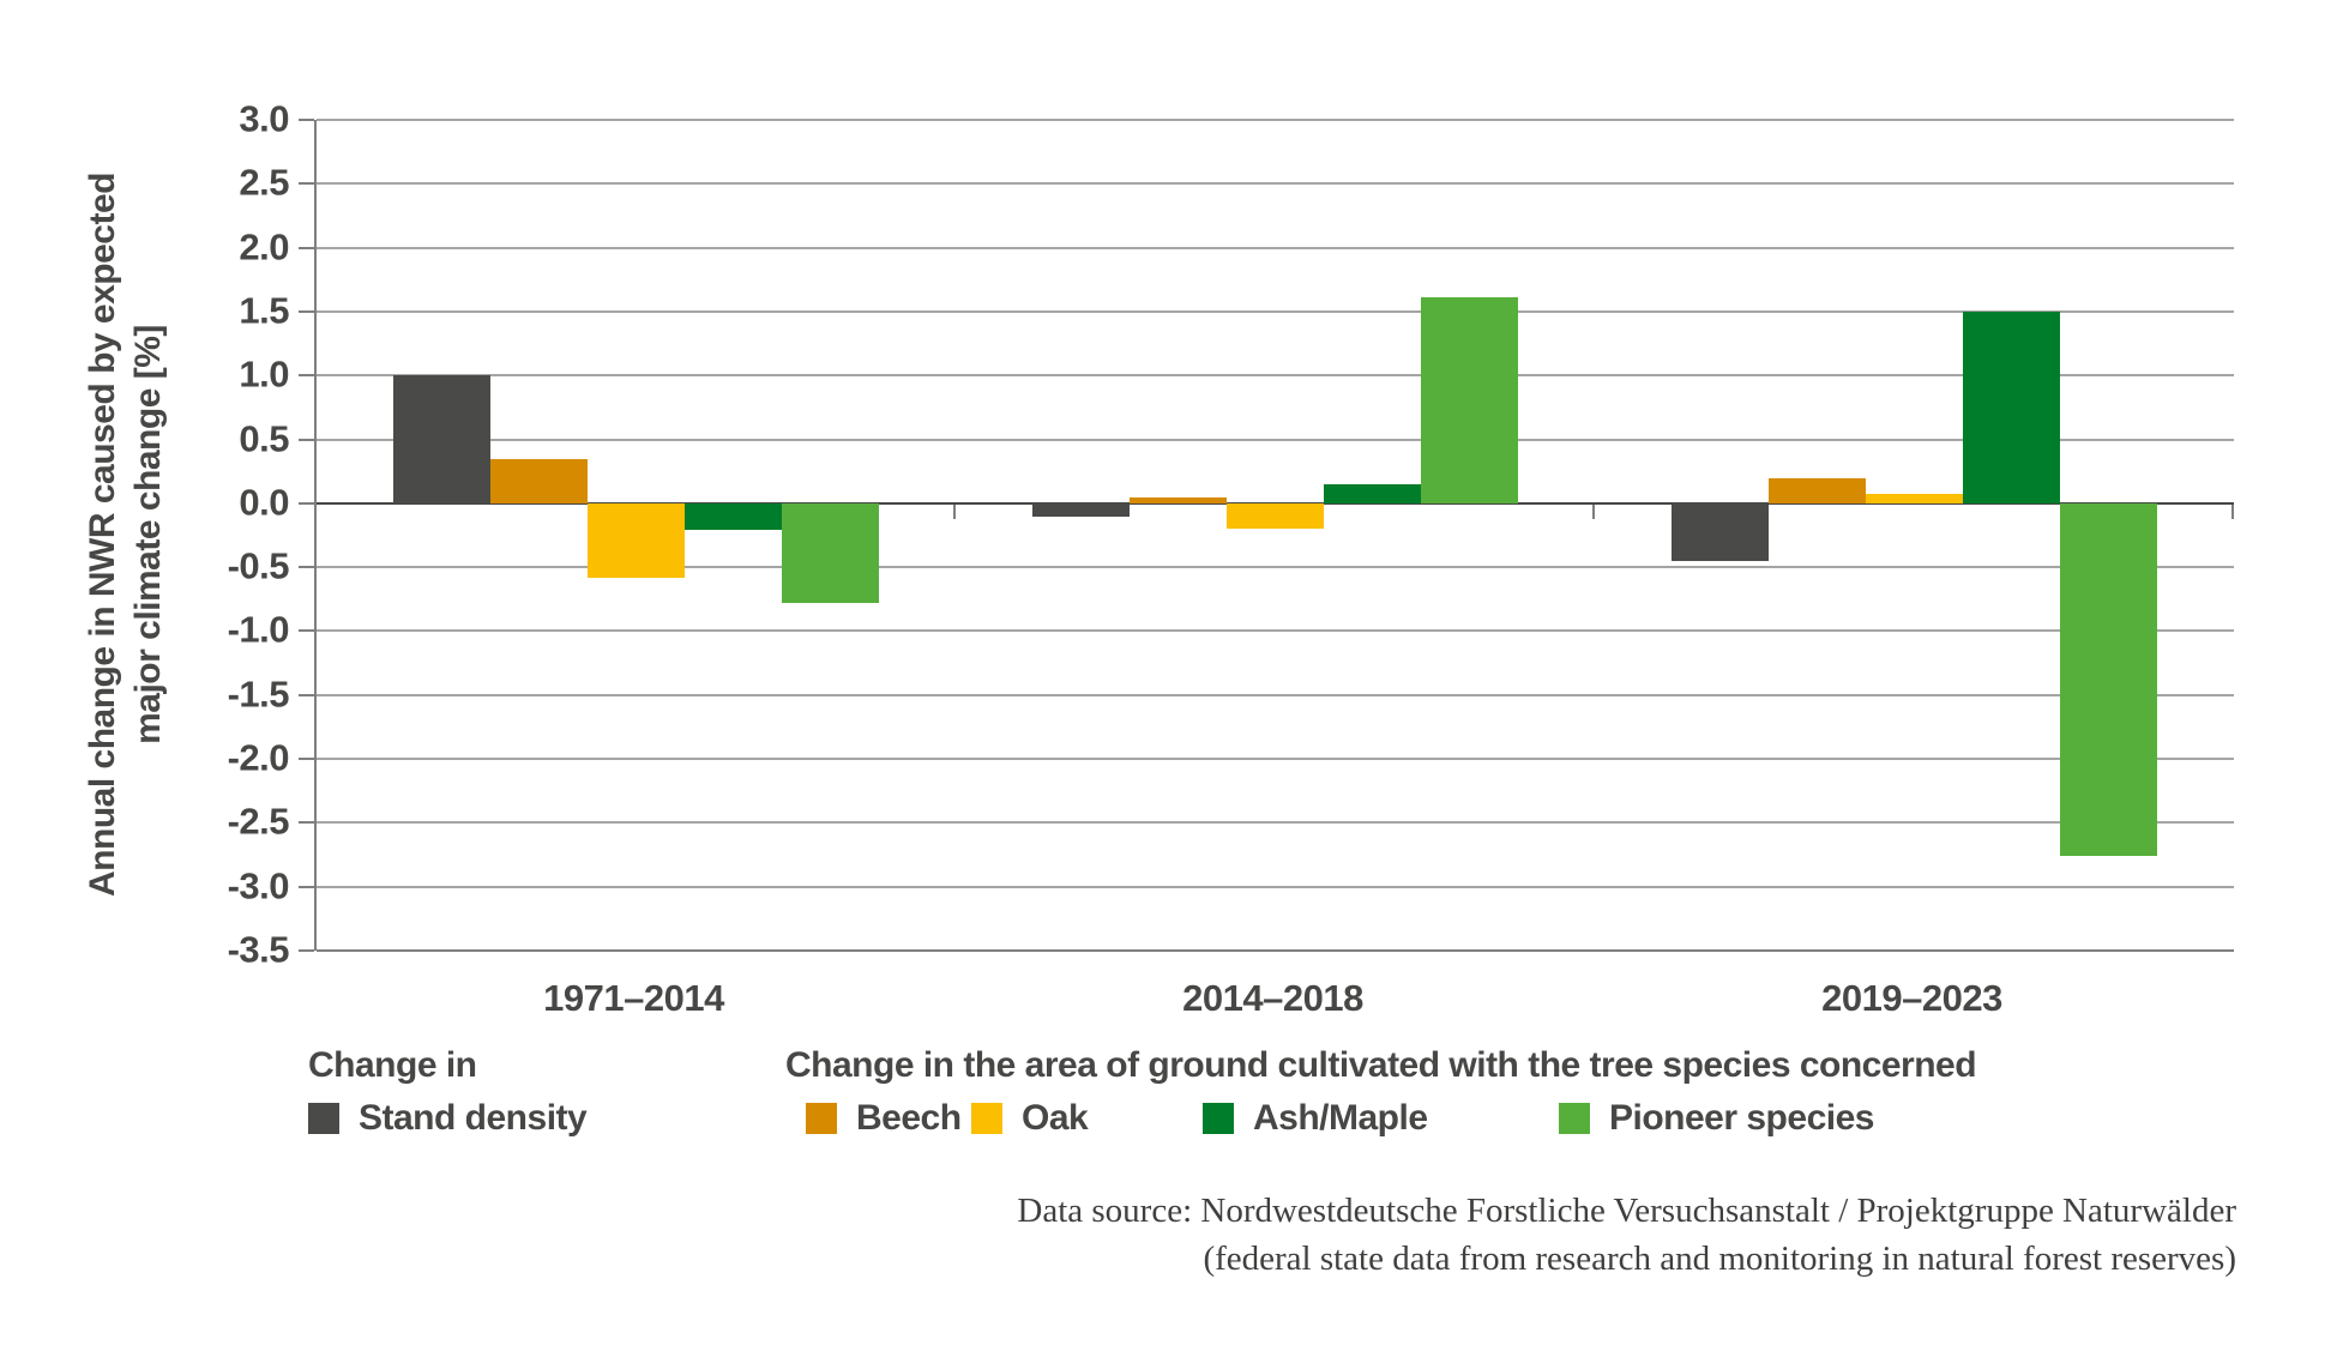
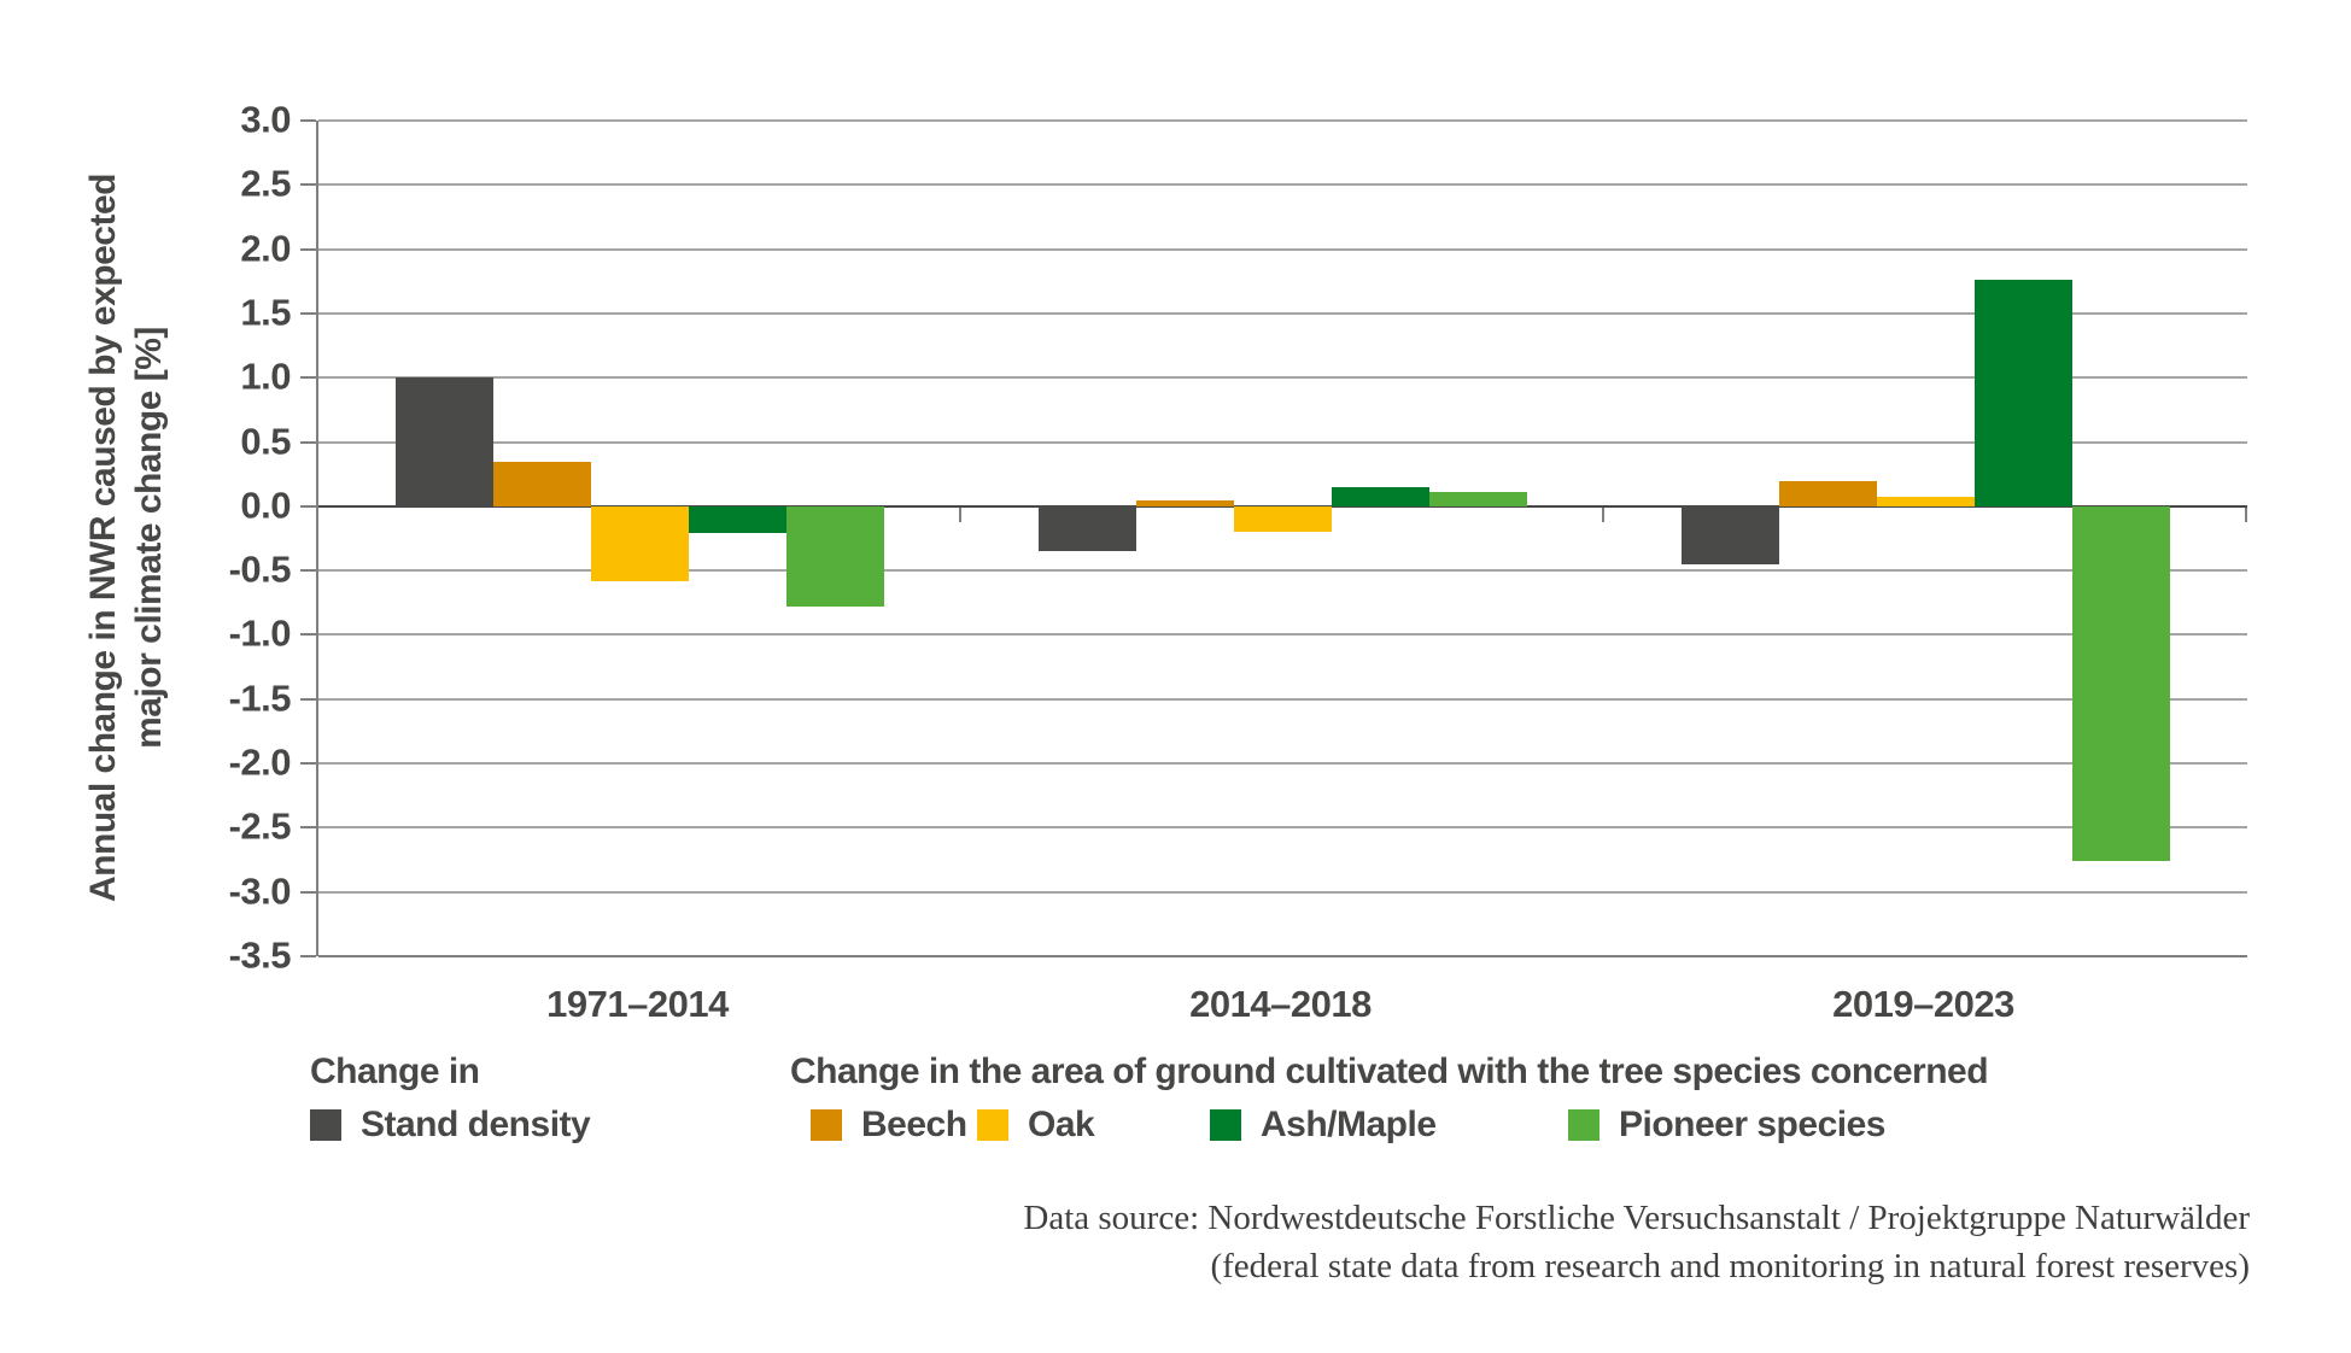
Stand density/2014–2018: -0.10 -> -0.35
Pioneer species/2014–2018: 1.61 -> 0.11
Ash/Maple/2019–2023: 1.50 -> 1.76
